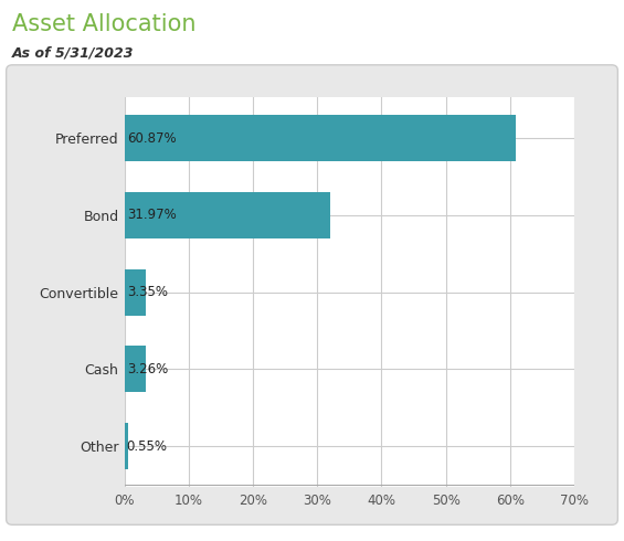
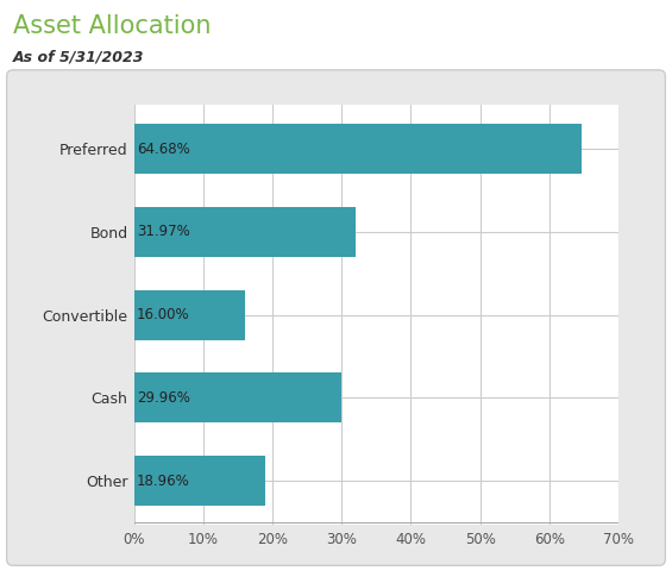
Preferred: 60.87% -> 64.68%
Convertible: 3.35% -> 16.00%
Cash: 3.26% -> 29.96%
Other: 0.55% -> 18.96%
